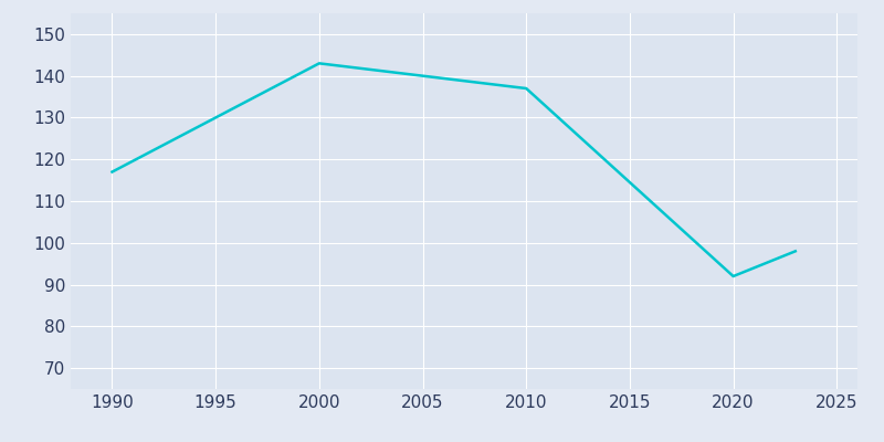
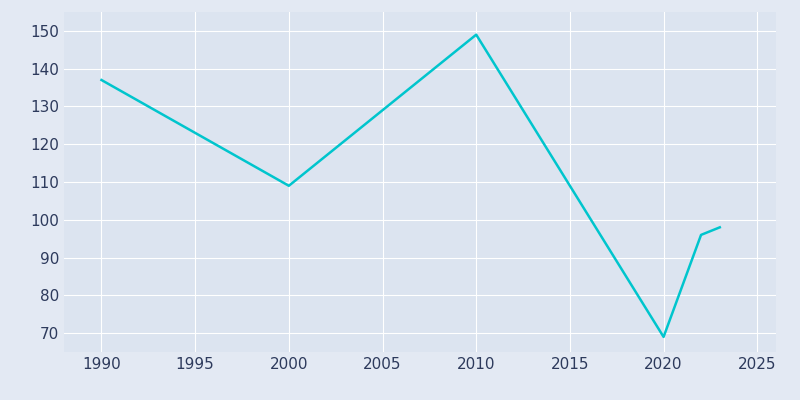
1990: 117 -> 137
2000: 143 -> 109
2010: 137 -> 149
2020: 92 -> 69
